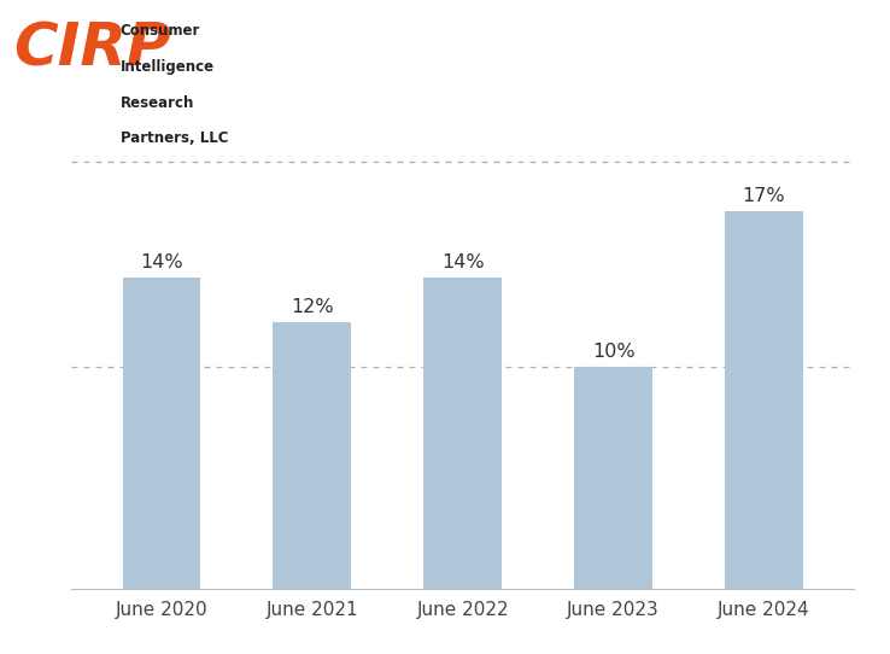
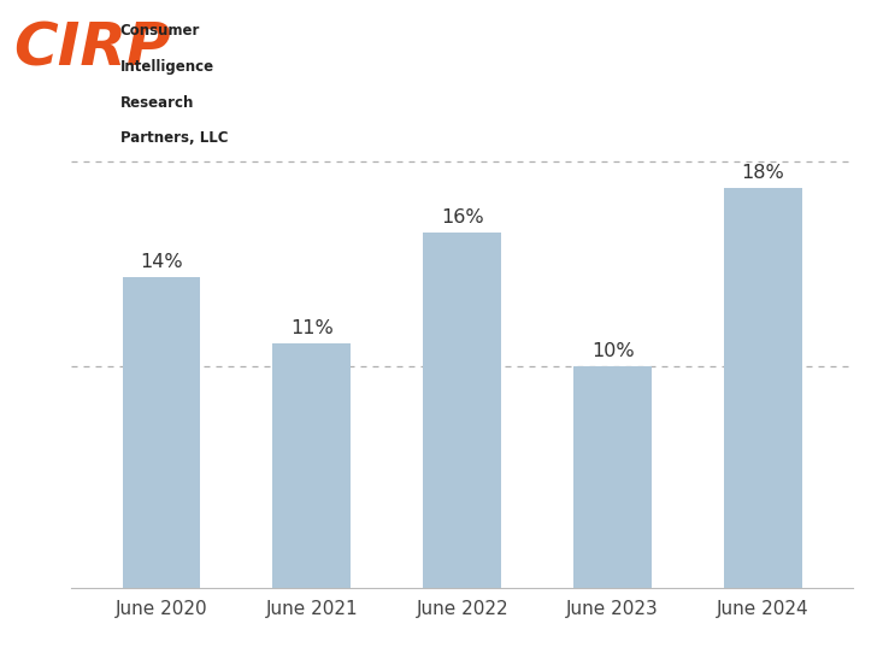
June 2021: 12% -> 11%
June 2022: 14% -> 16%
June 2024: 17% -> 18%
